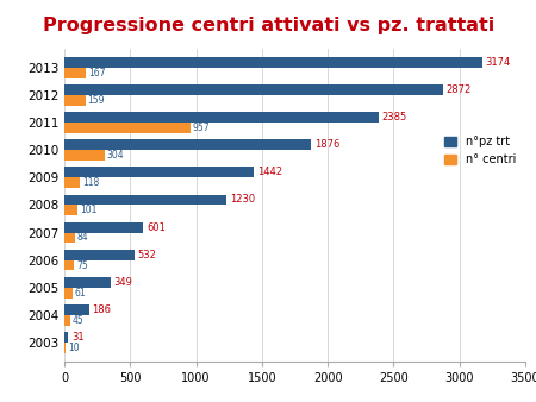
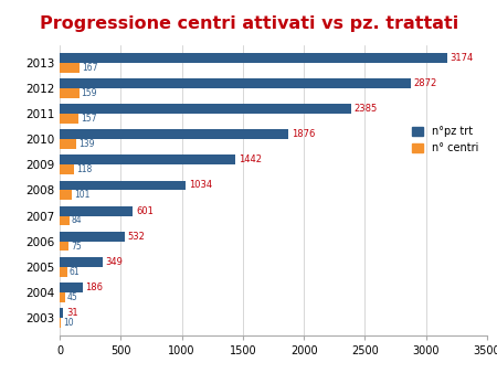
n° centri/2011: 957 -> 157
n° centri/2010: 304 -> 139
n°pz trt/2008: 1230 -> 1034
